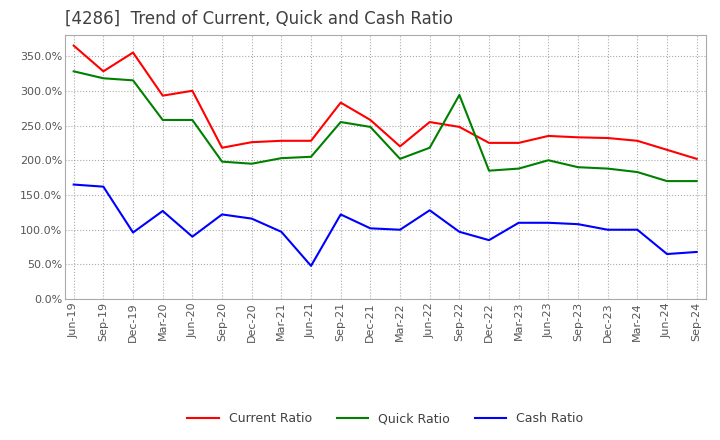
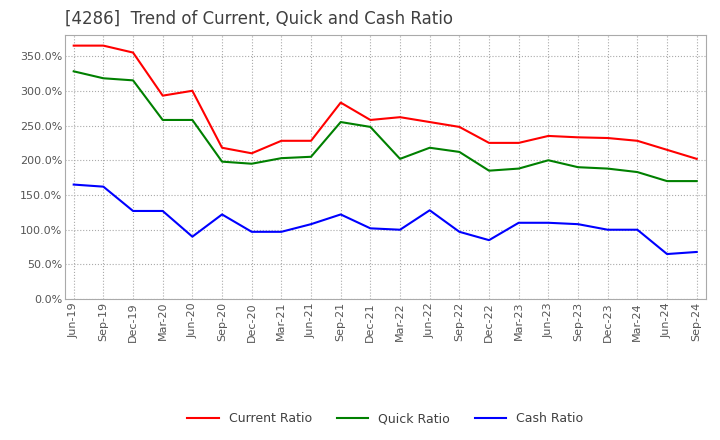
Current Ratio/Sep-19: 328% -> 365%
Cash Ratio/Dec-19: 96% -> 127%
Current Ratio/Dec-20: 226% -> 210%
Cash Ratio/Dec-20: 116% -> 97%
Cash Ratio/Jun-21: 48% -> 108%
Current Ratio/Mar-22: 220% -> 262%
Quick Ratio/Sep-22: 294% -> 212%
